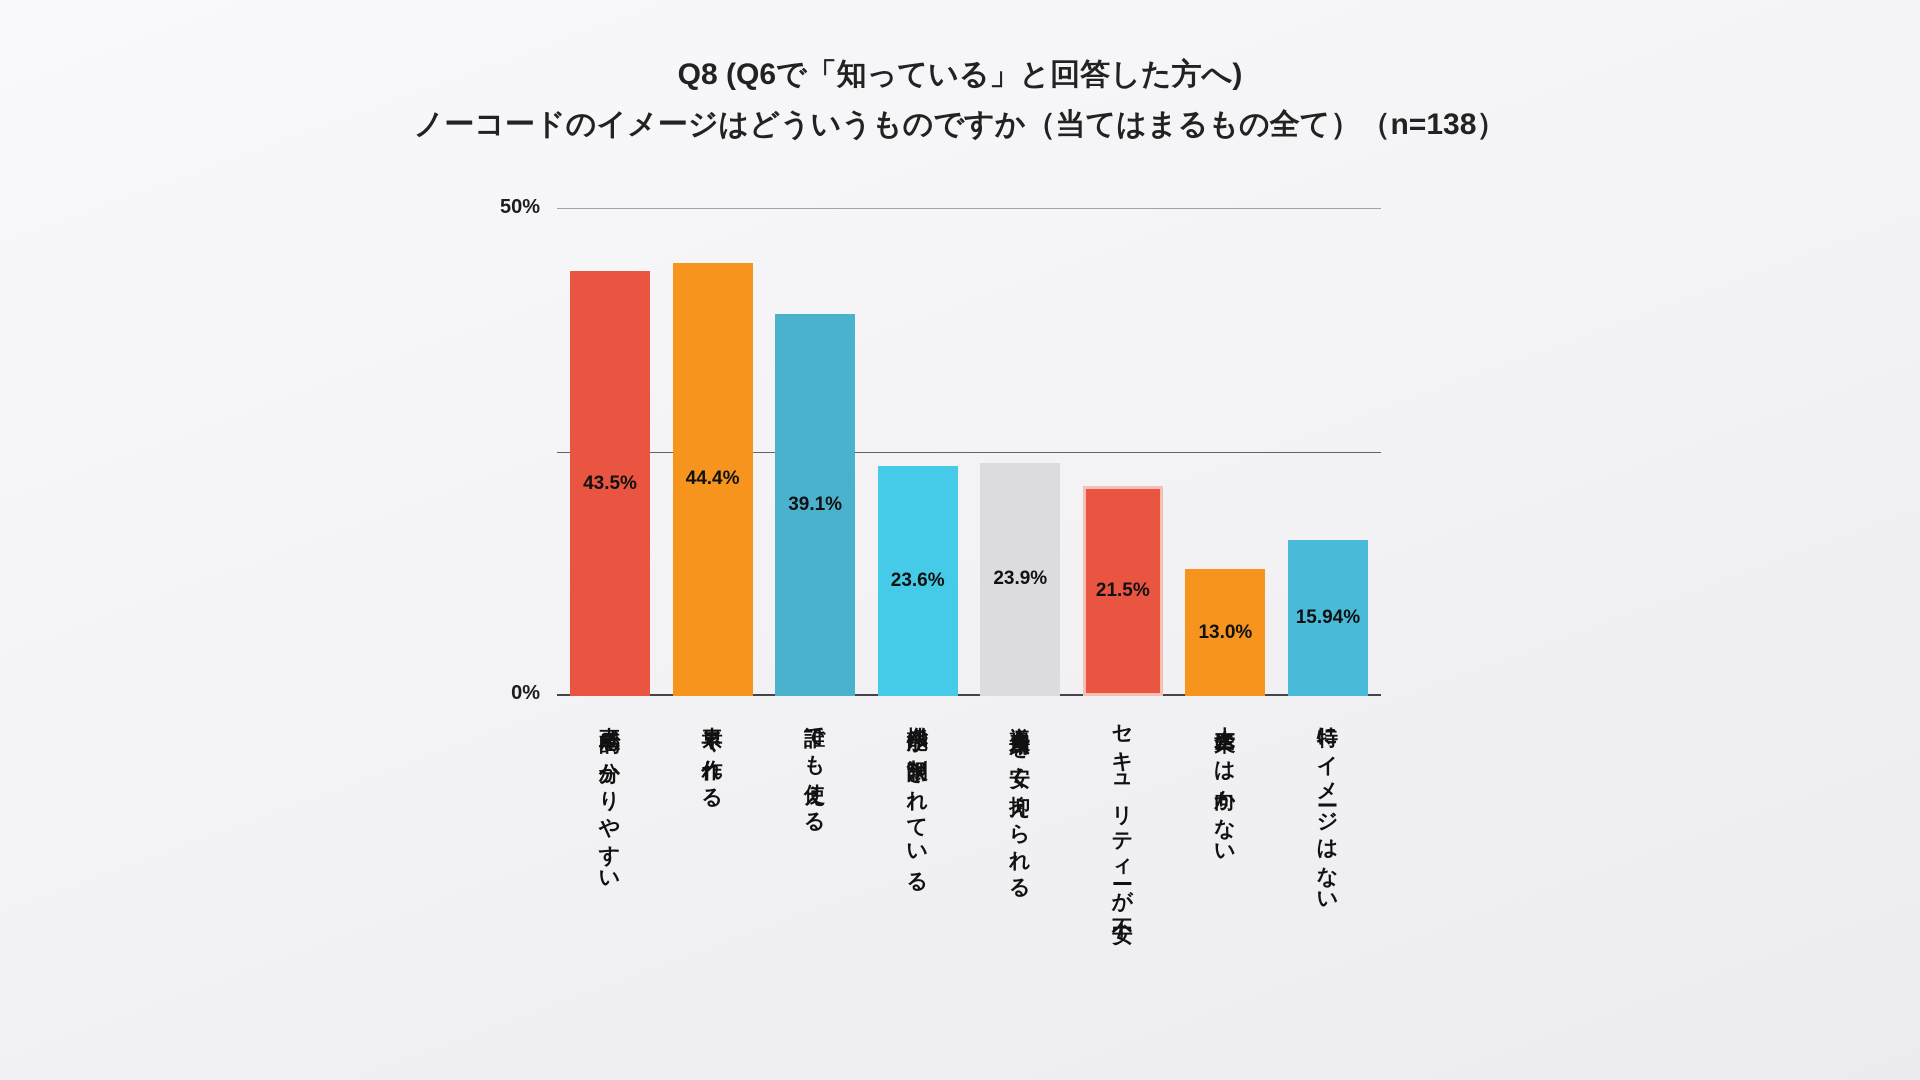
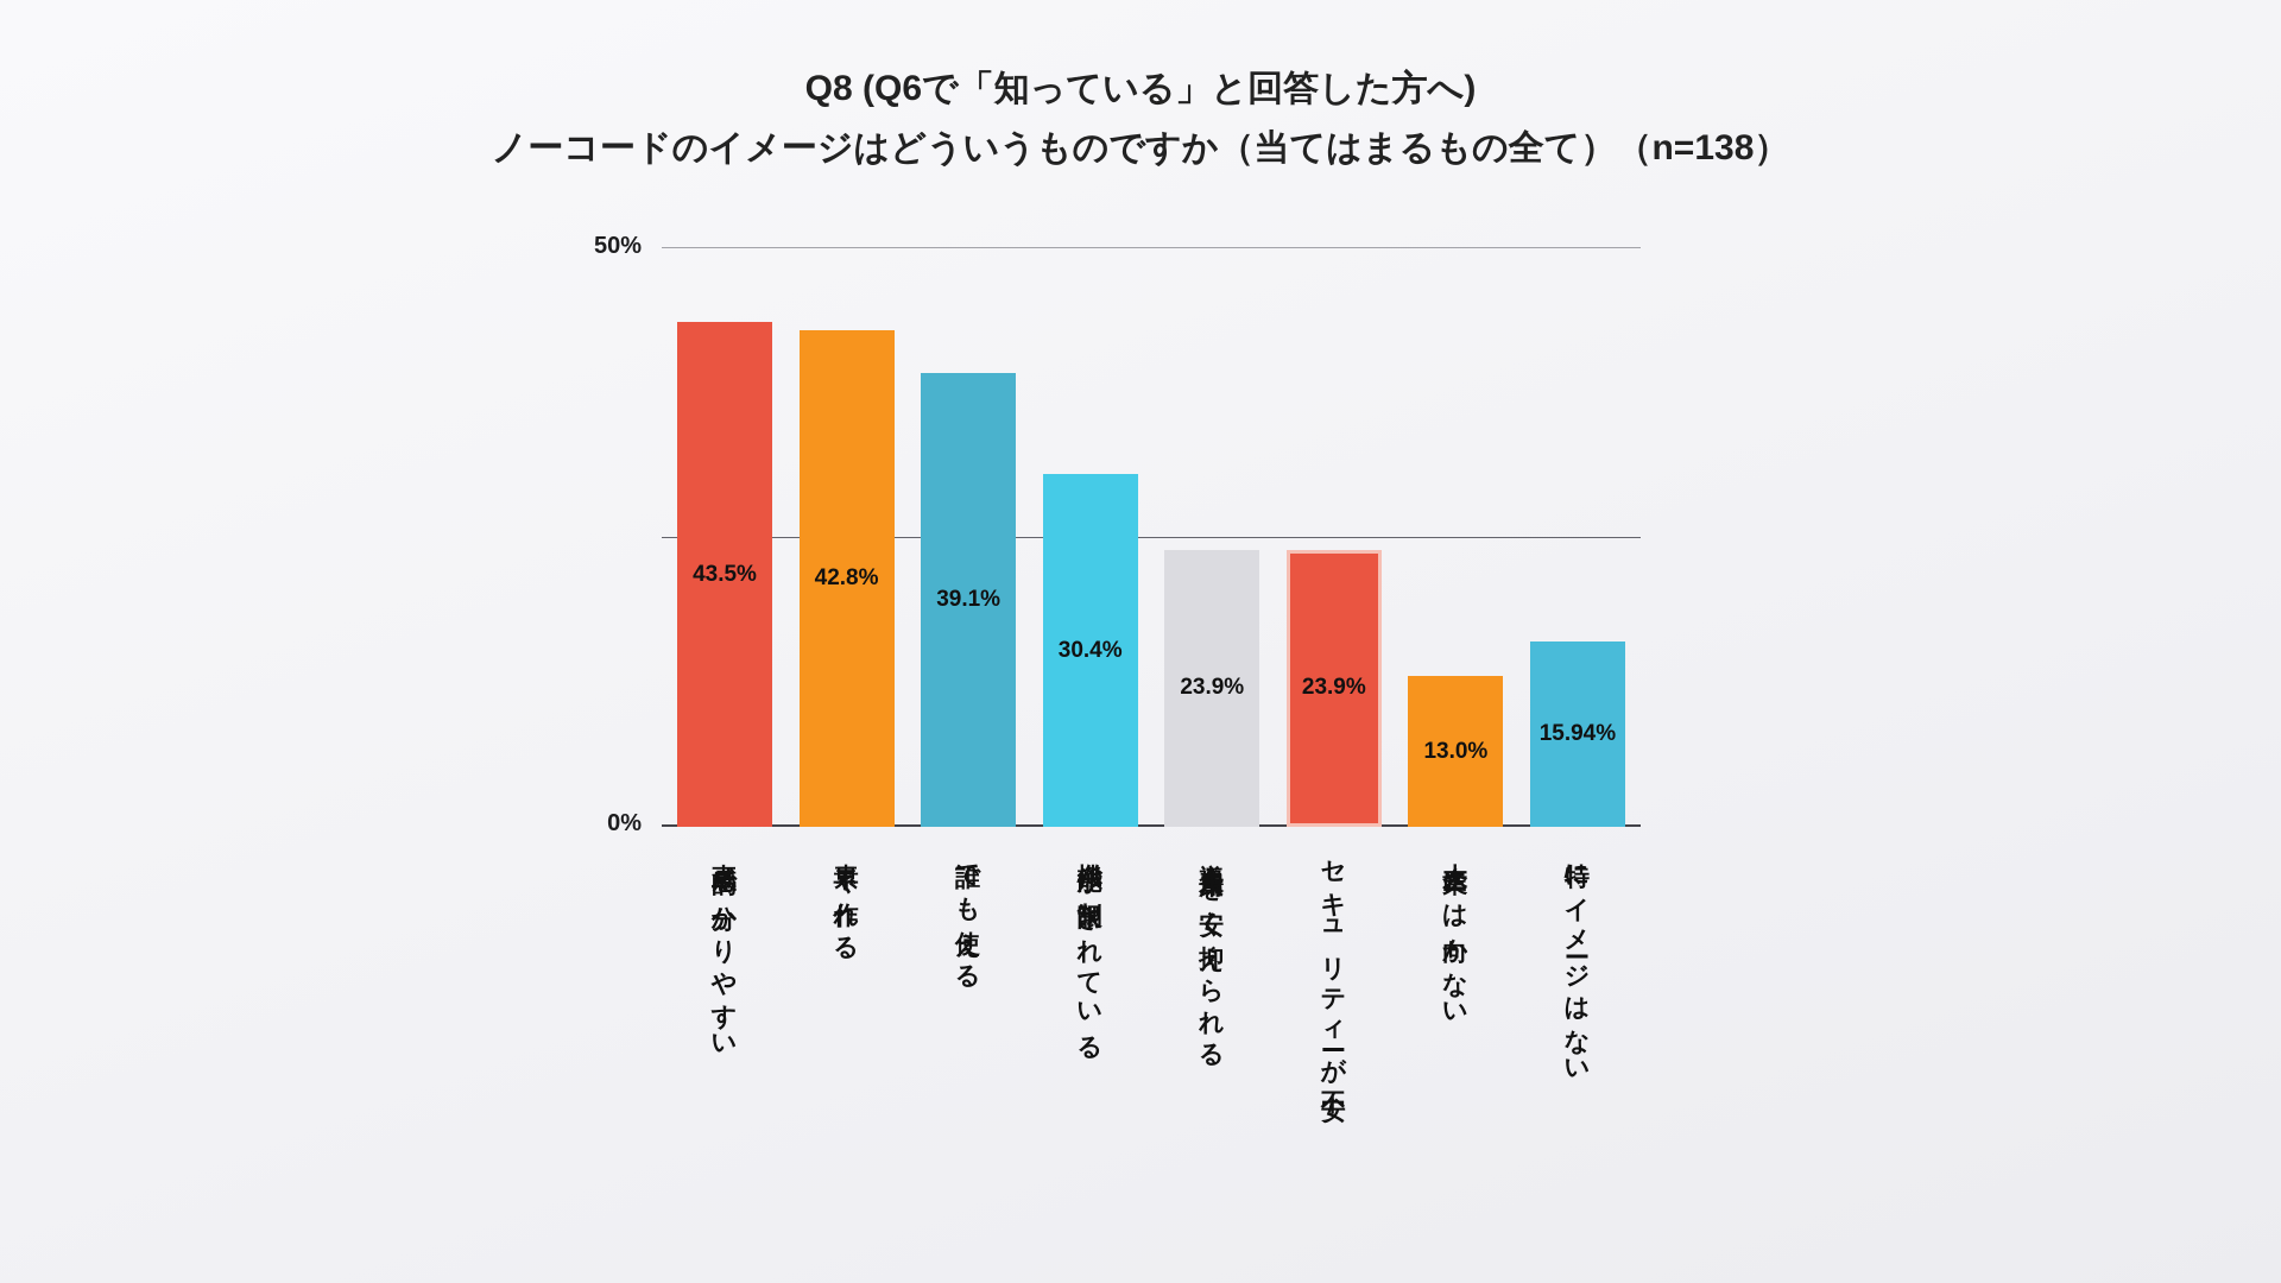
素早く作れる: 44.4% -> 42.8%
機能が制限されている: 23.6% -> 30.4%
セキュリティーが不安: 21.5% -> 23.9%
